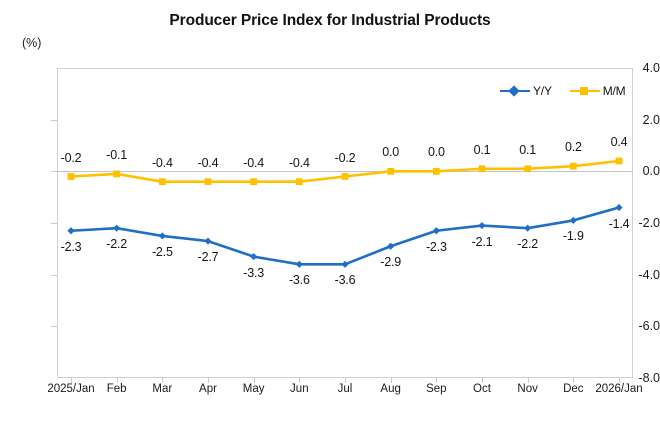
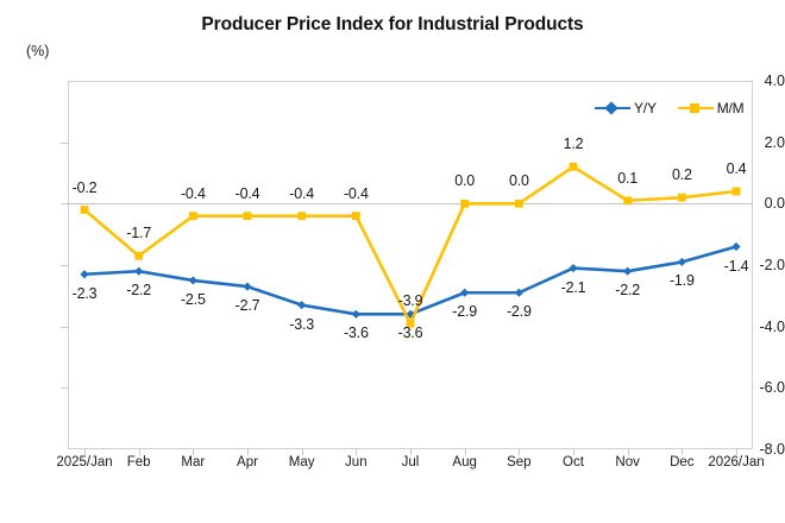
M/M/Feb: -0.1 -> -1.7
M/M/Jul: -0.2 -> -3.9
Y/Y/Sep: -2.3 -> -2.9
M/M/Oct: 0.1 -> 1.2
